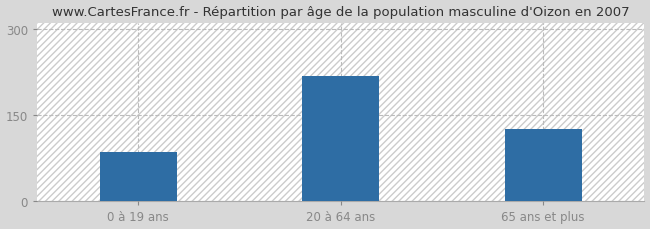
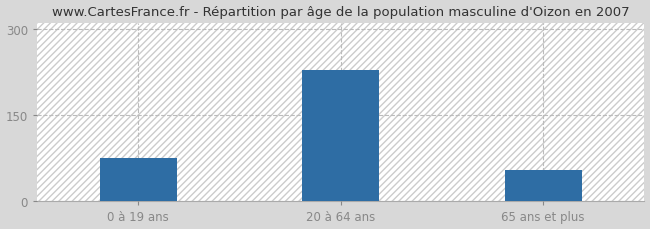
0 à 19 ans: 86 -> 75
20 à 64 ans: 218 -> 228
65 ans et plus: 126 -> 55
